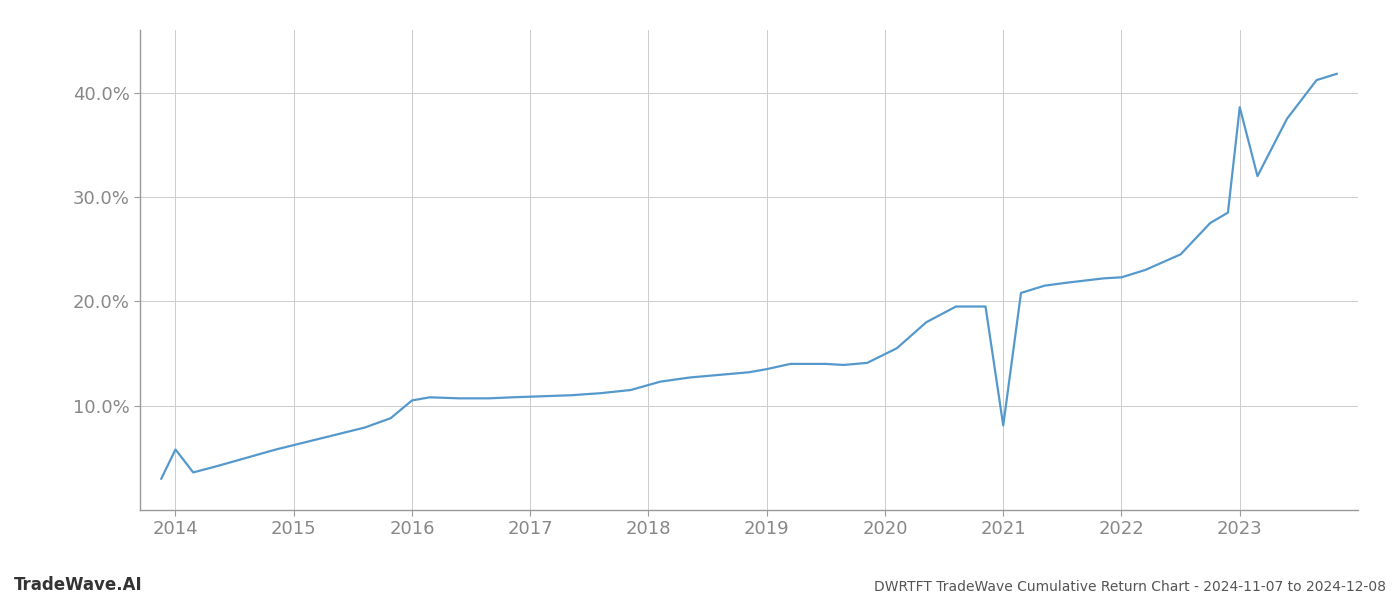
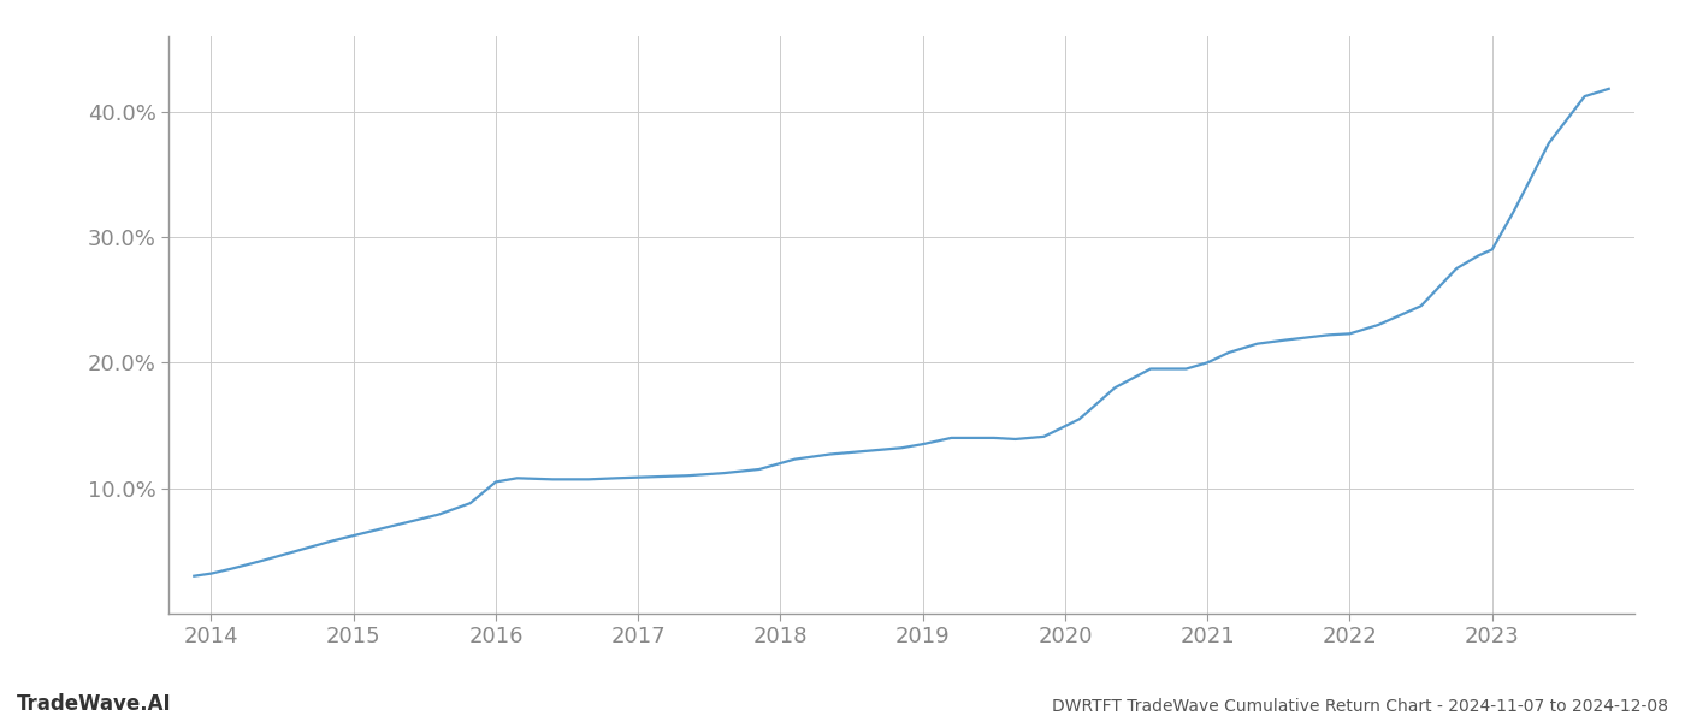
2014: 5.8% -> 3.2%
2021: 8.1% -> 20.0%
2023: 38.6% -> 29.0%
